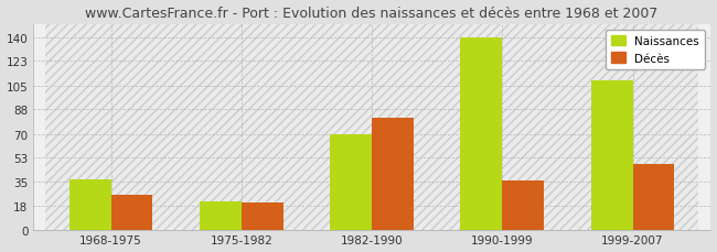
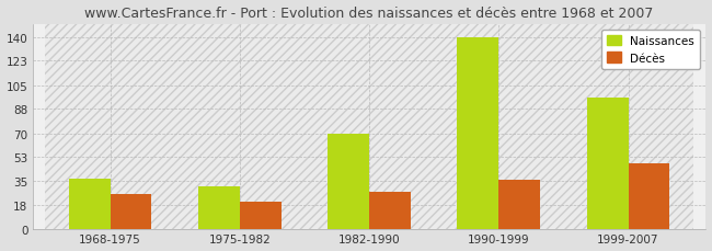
Naissances/1975-1982: 21 -> 31
Décès/1982-1990: 82 -> 27
Naissances/1999-2007: 109 -> 96
